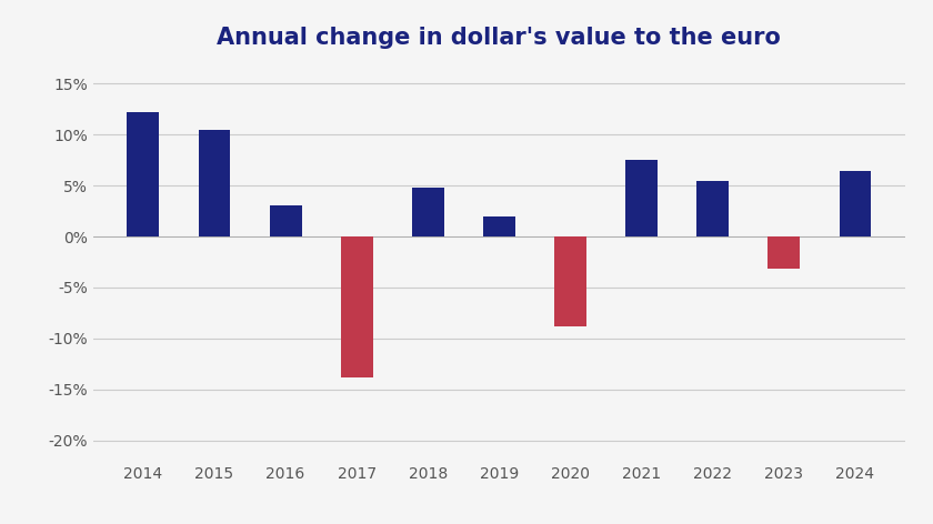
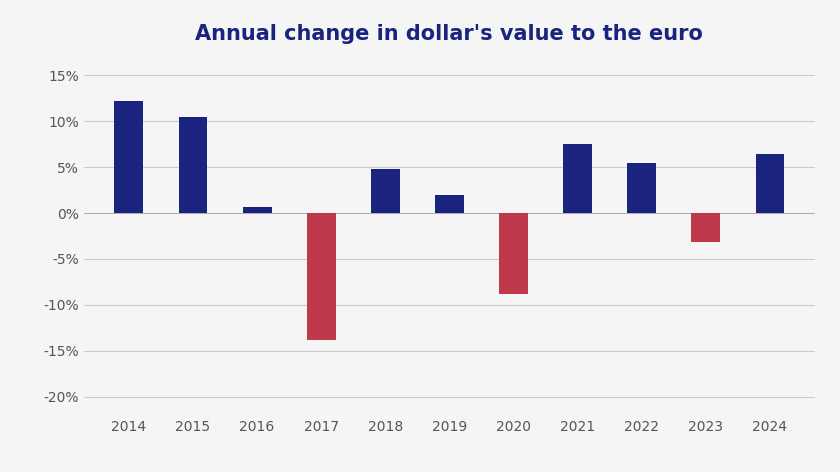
2016: 3.0% -> 0.6%
